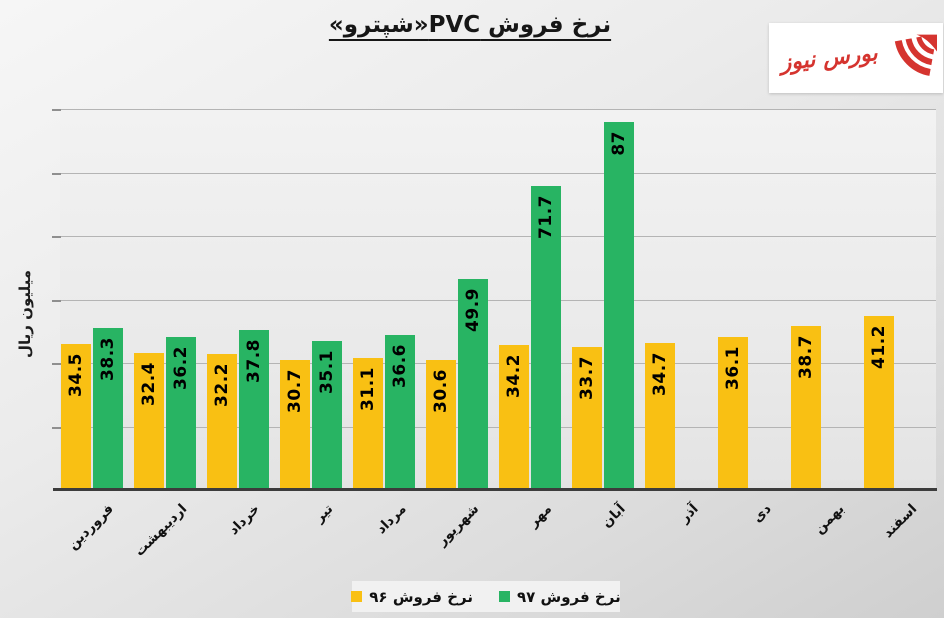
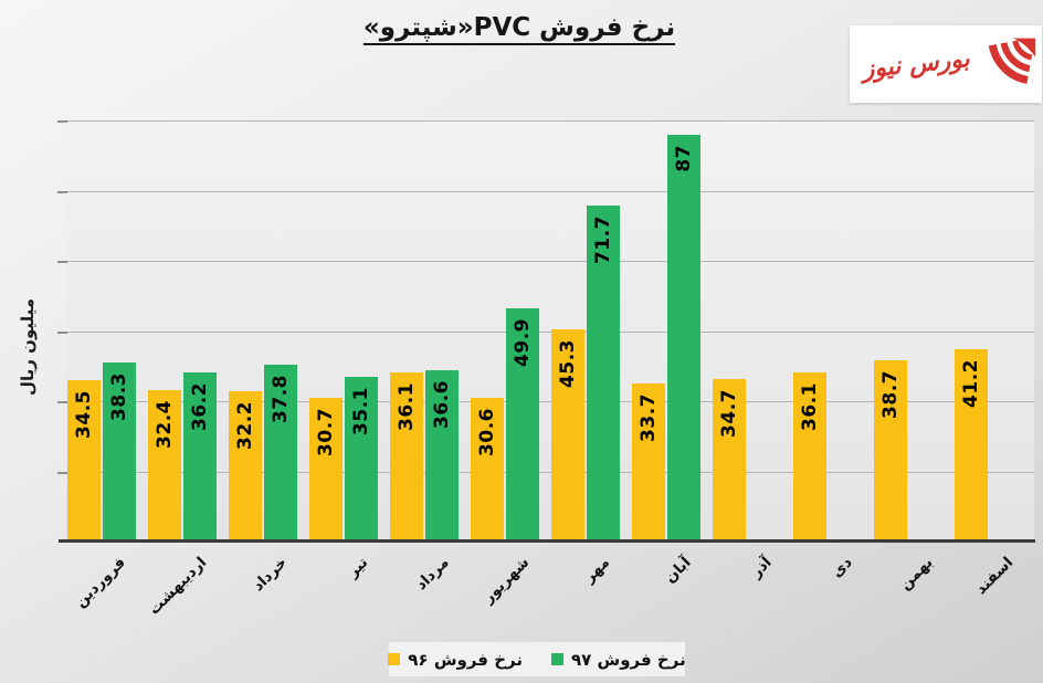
نرخ فروش ۹۶/مرداد: 31.1 -> 36.1
نرخ فروش ۹۶/مهر: 34.2 -> 45.3
